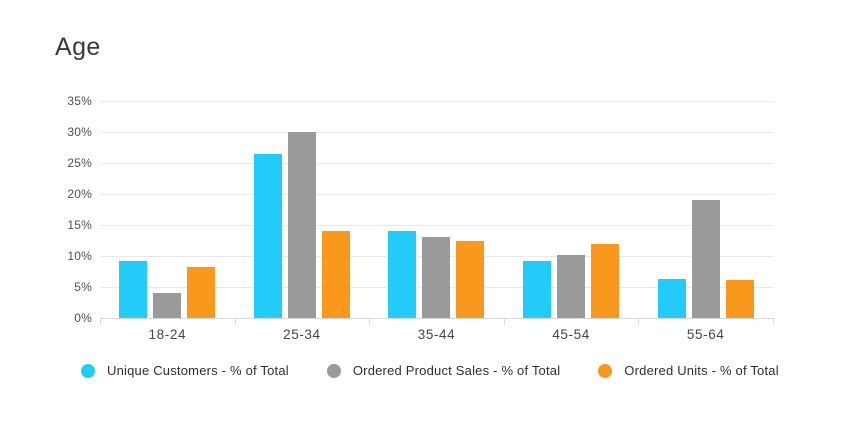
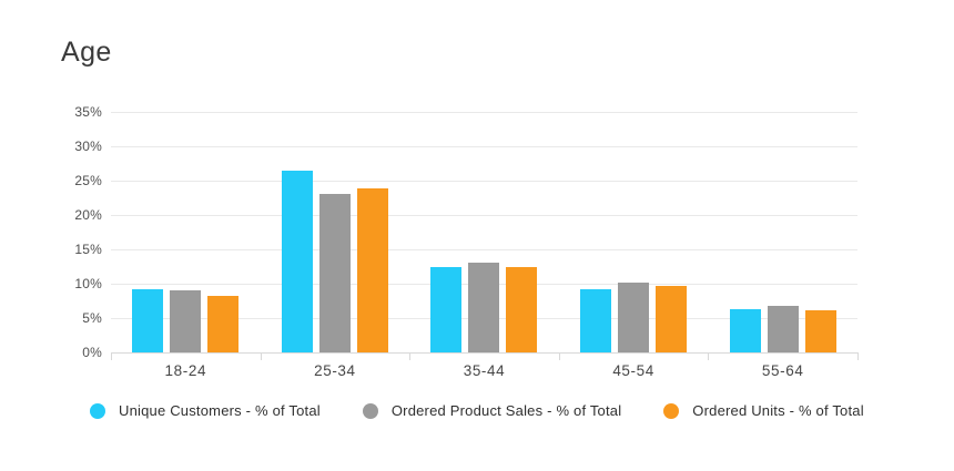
Ordered Product Sales - % of Total/18-24: 4% -> 9%
Ordered Product Sales - % of Total/25-34: 30% -> 23%
Ordered Units - % of Total/25-34: 14% -> 24%
Unique Customers - % of Total/35-44: 14% -> 12%
Ordered Units - % of Total/45-54: 12% -> 10%
Ordered Product Sales - % of Total/55-64: 19% -> 7%
